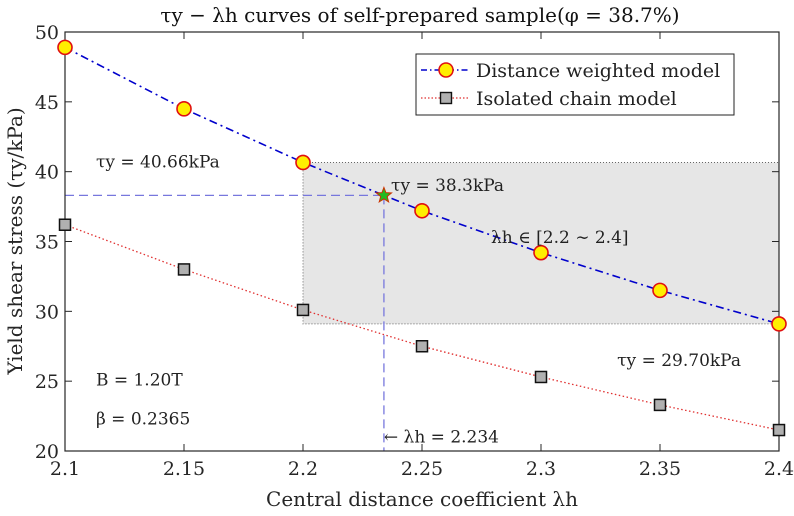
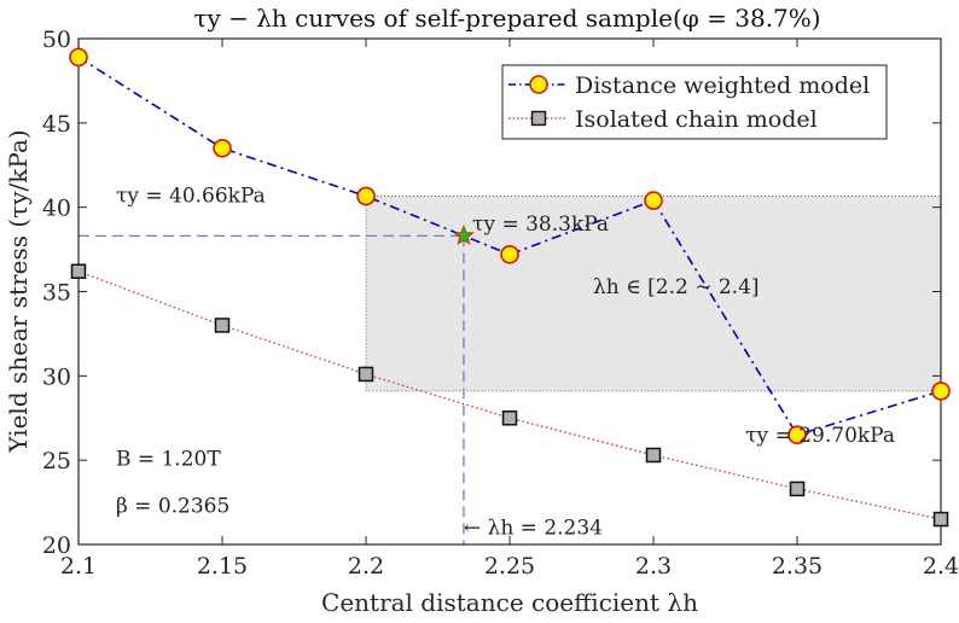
Distance weighted model/2.15: 44.5 -> 43.5
Distance weighted model/2.3: 34.2 -> 40.4
Distance weighted model/2.35: 31.5 -> 26.5
